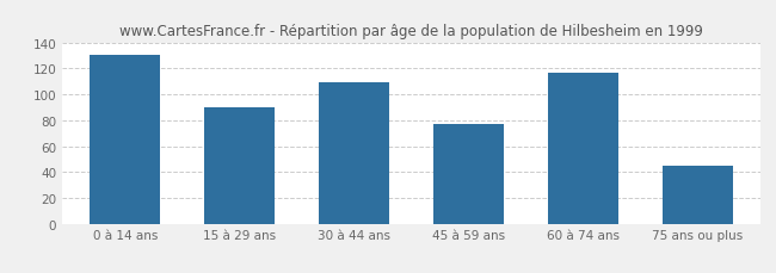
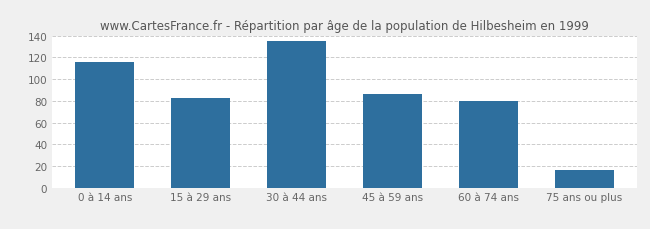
0 à 14 ans: 131 -> 116
15 à 29 ans: 90 -> 83
30 à 44 ans: 109 -> 135
45 à 59 ans: 77 -> 86
60 à 74 ans: 117 -> 80
75 ans ou plus: 45 -> 16
